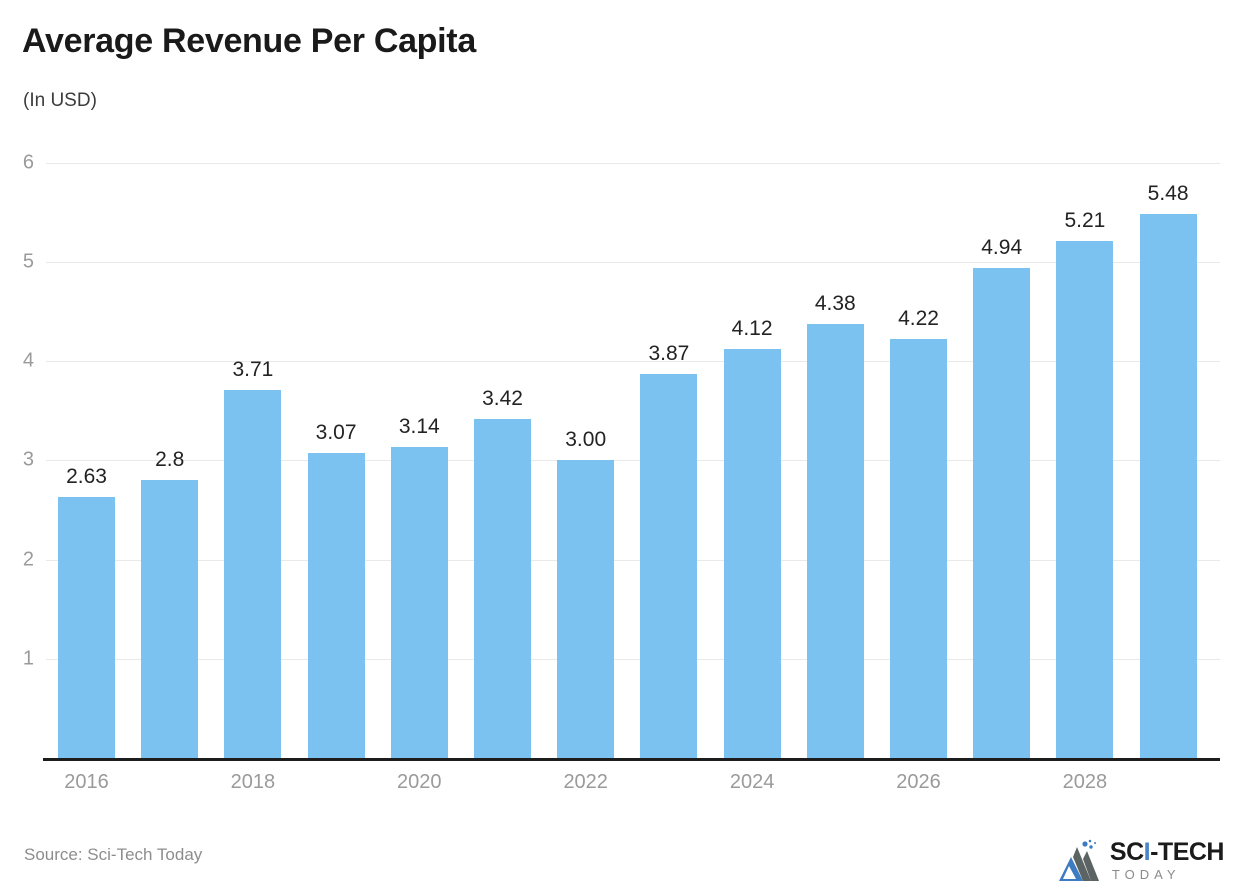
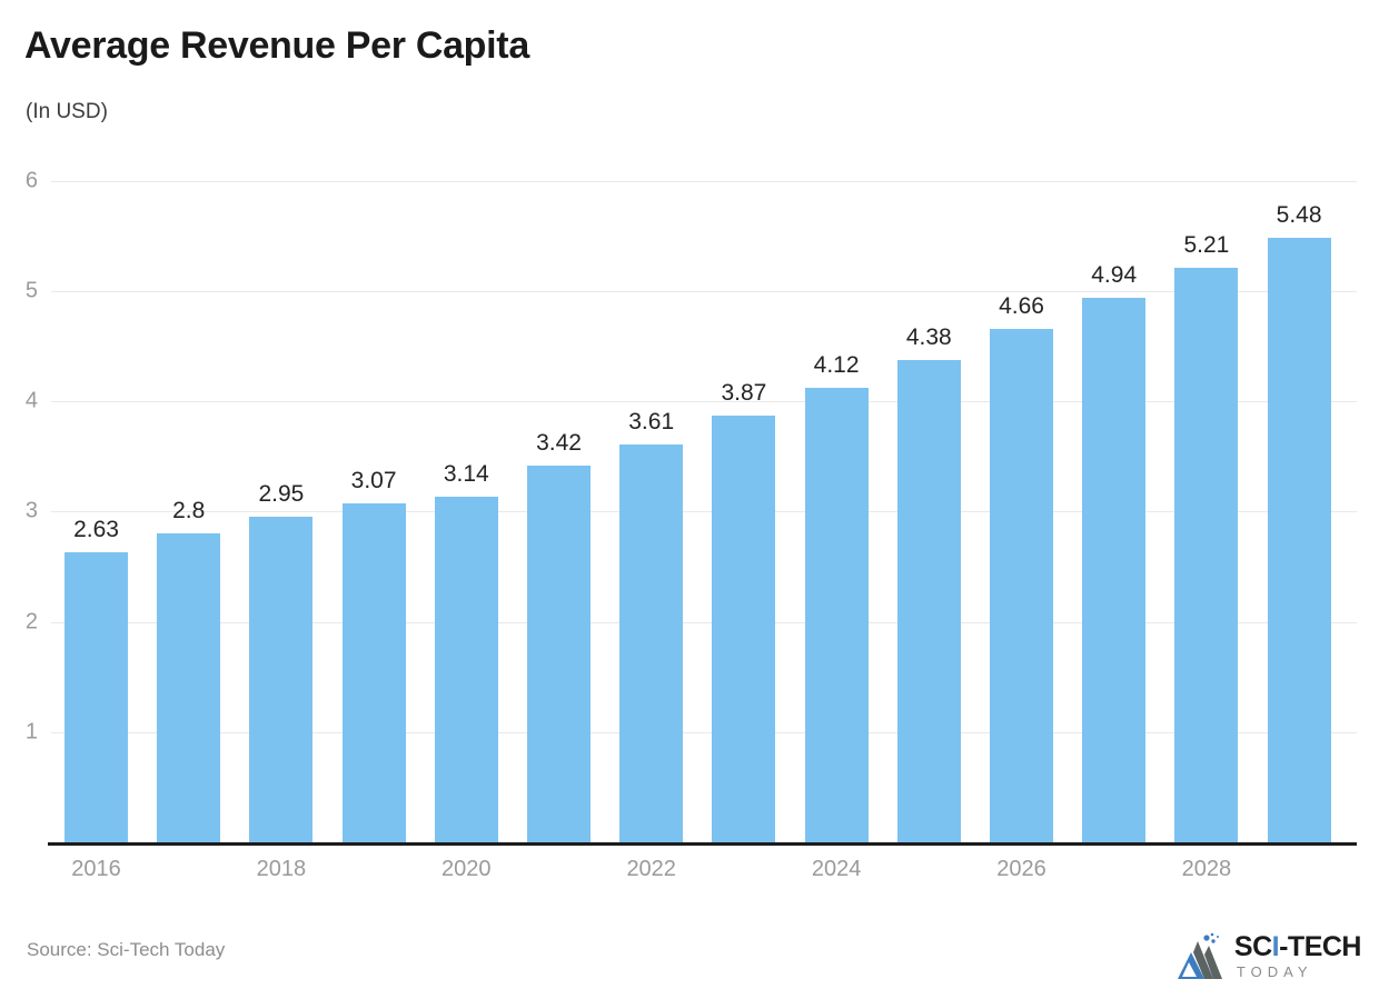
2018: 3.71 -> 2.95
2022: 3.00 -> 3.61
2026: 4.22 -> 4.66
